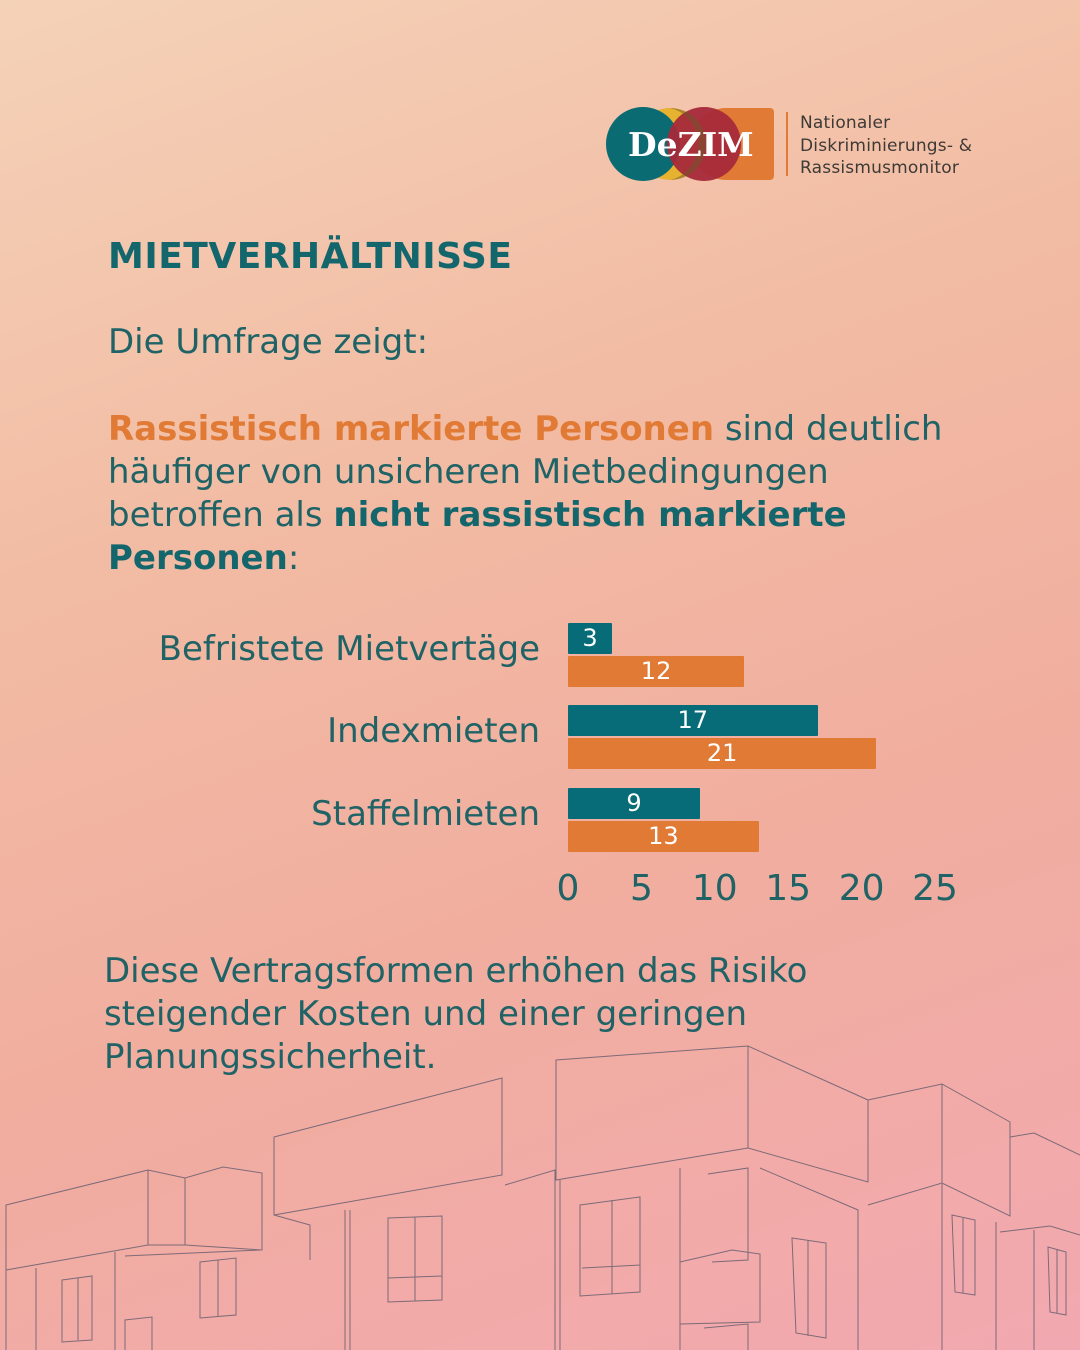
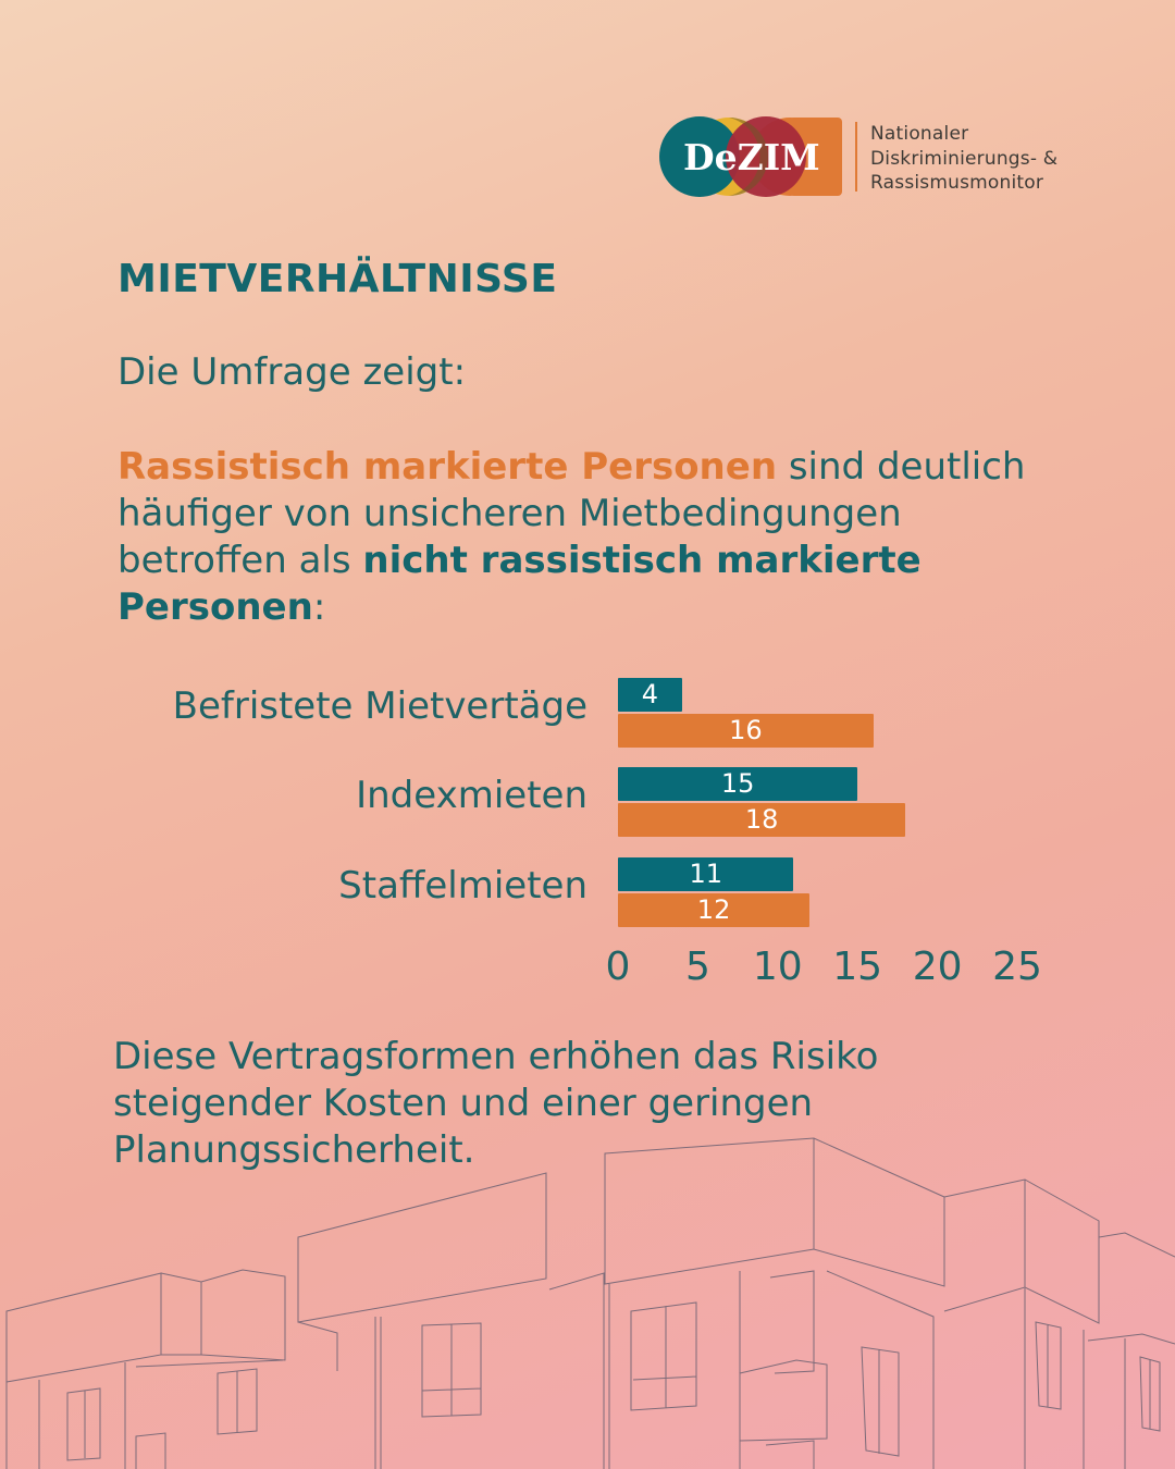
nicht rassistisch markierte Personen/Befristete Mietvertäge: 3 -> 4
Rassistisch markierte Personen/Befristete Mietvertäge: 12 -> 16
nicht rassistisch markierte Personen/Indexmieten: 17 -> 15
Rassistisch markierte Personen/Indexmieten: 21 -> 18
nicht rassistisch markierte Personen/Staffelmieten: 9 -> 11
Rassistisch markierte Personen/Staffelmieten: 13 -> 12
